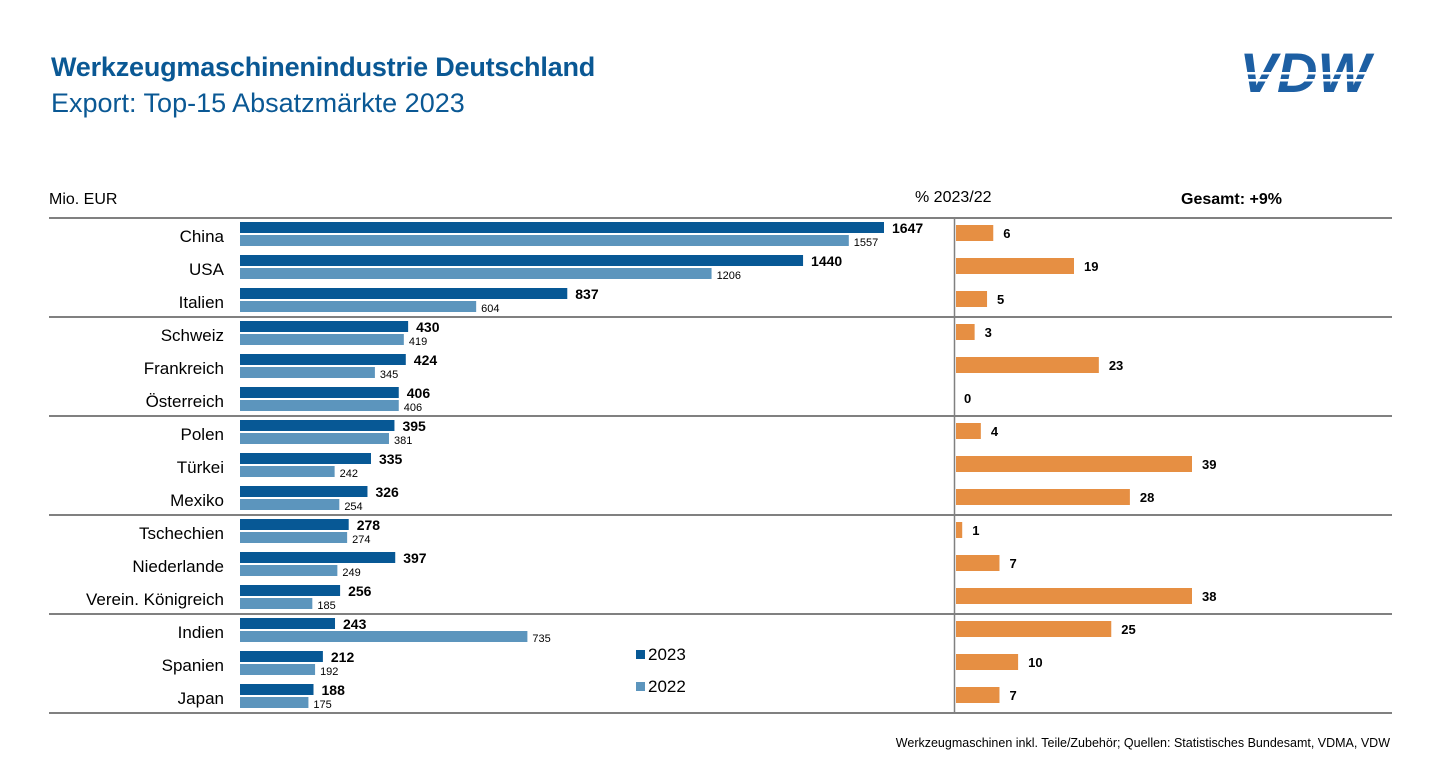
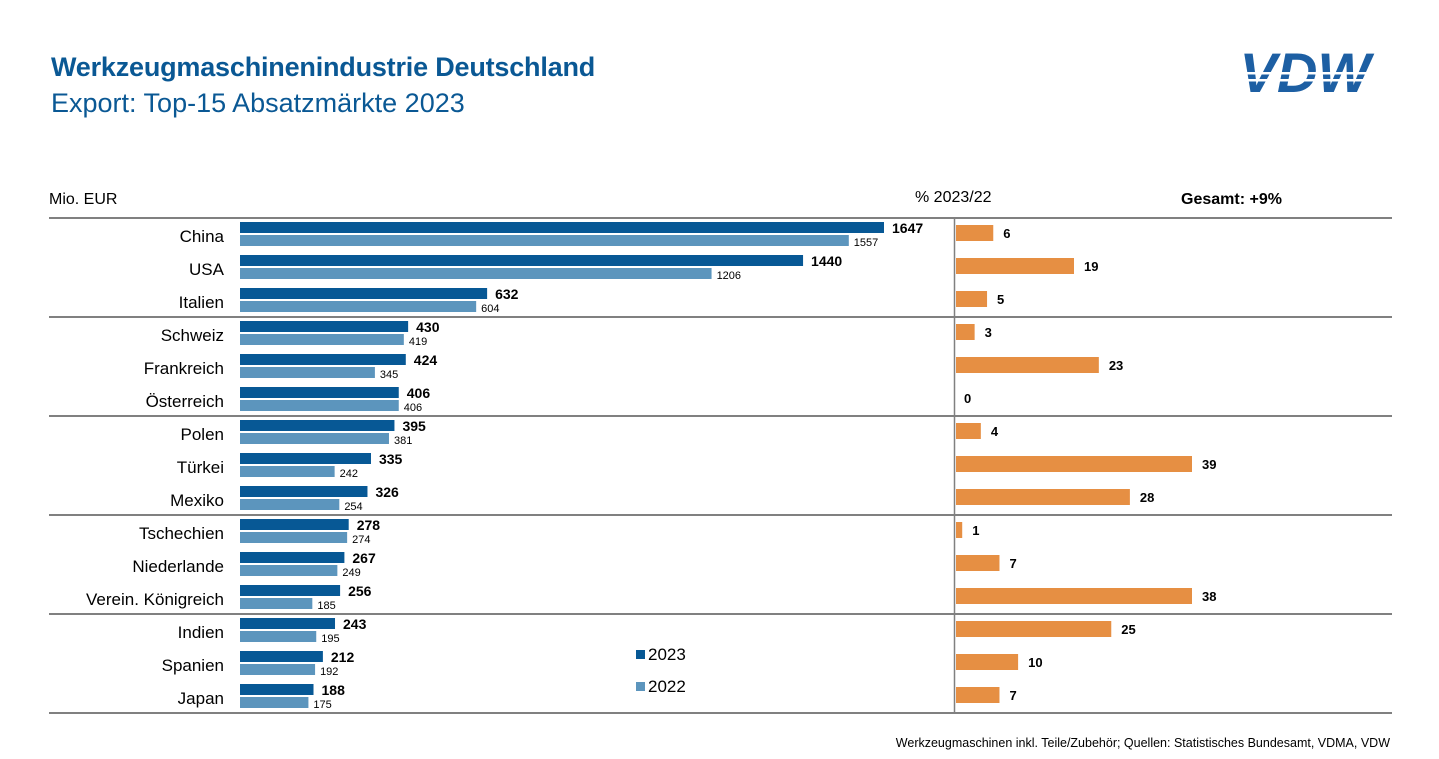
Export: Top-15 Absatzmärkte 2023/2023/Italien: 837 -> 632
Export: Top-15 Absatzmärkte 2023/2023/Niederlande: 397 -> 267
Export: Top-15 Absatzmärkte 2023/2022/Indien: 735 -> 195
